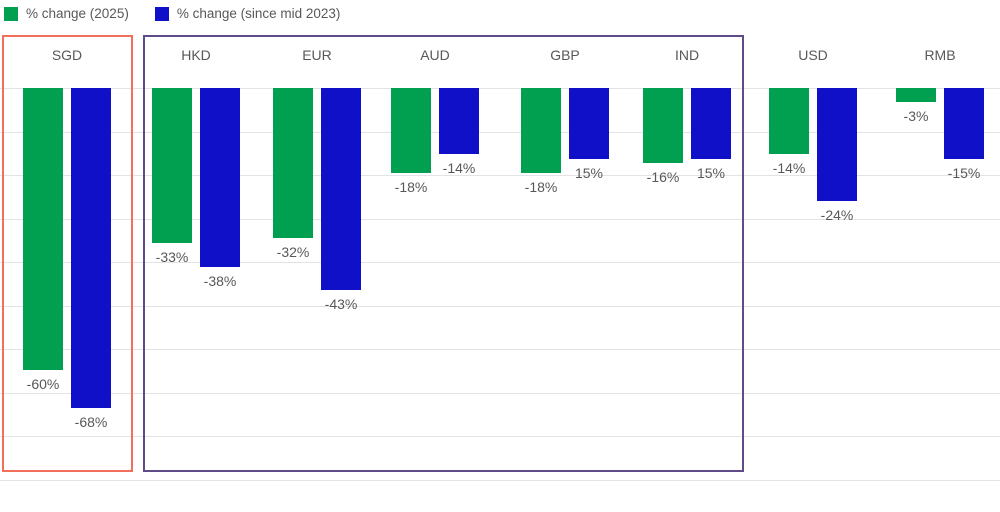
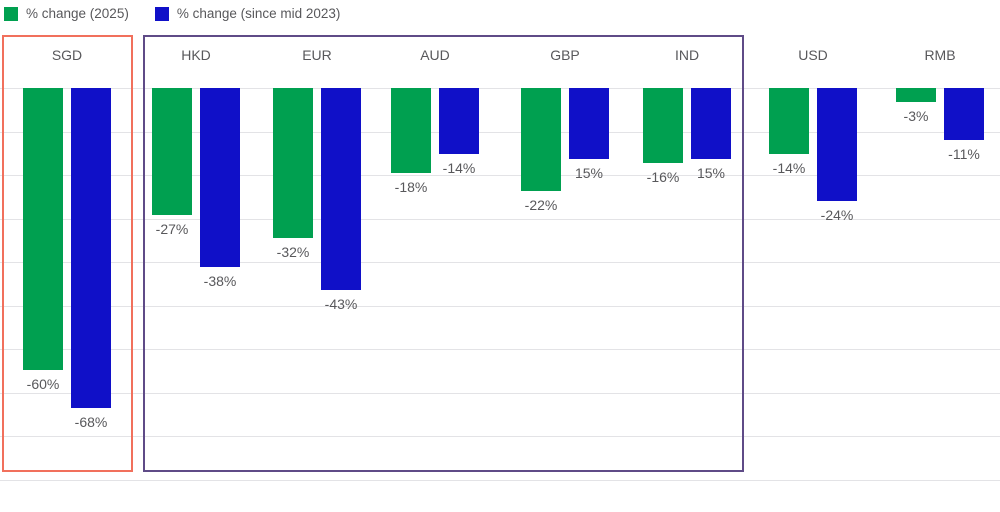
% change (2025)/HKD: -33% -> -27%
% change (2025)/GBP: -18% -> -22%
% change (since mid 2023)/RMB: -15% -> -11%
